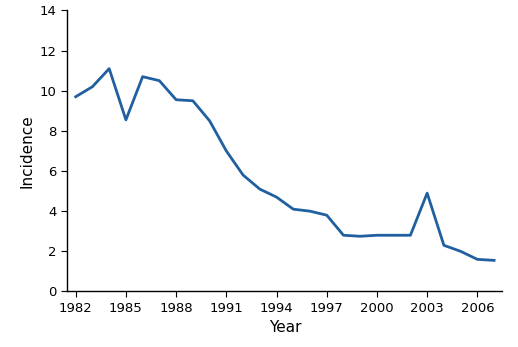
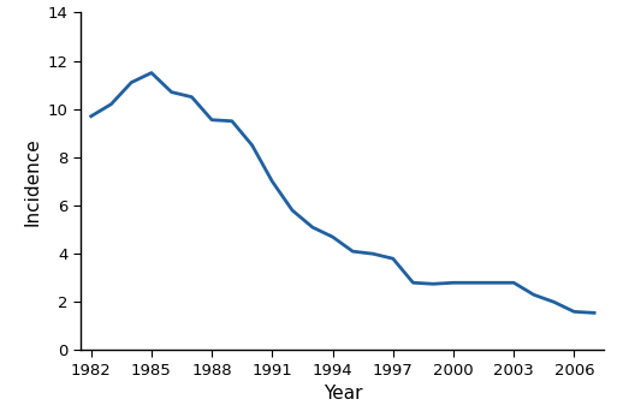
1985: 8.55 -> 11.50
2003: 4.90 -> 2.80
